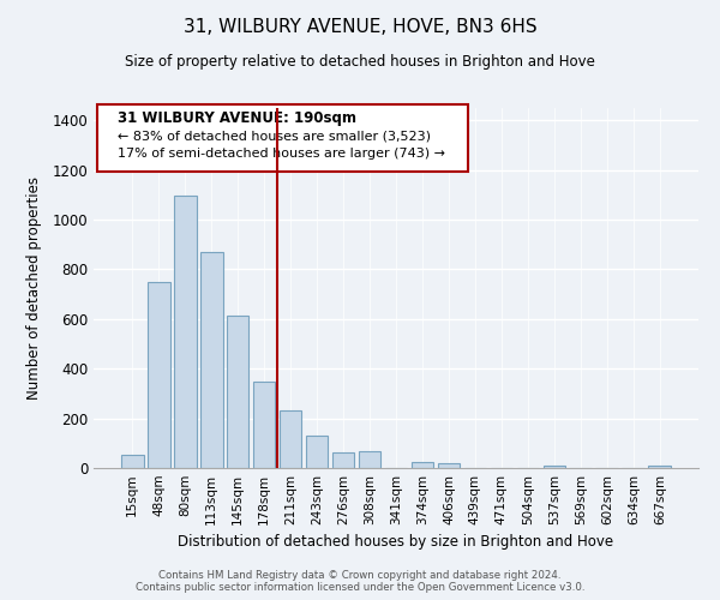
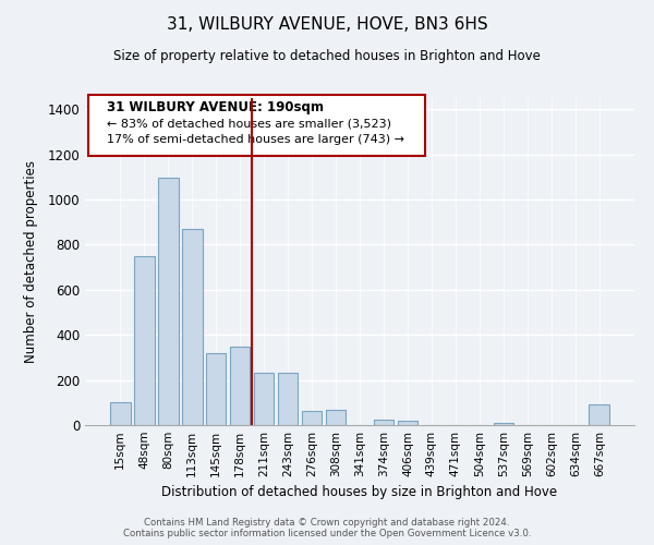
15sqm: 52 -> 100
145sqm: 615 -> 320
243sqm: 130 -> 230
667sqm: 10 -> 90
